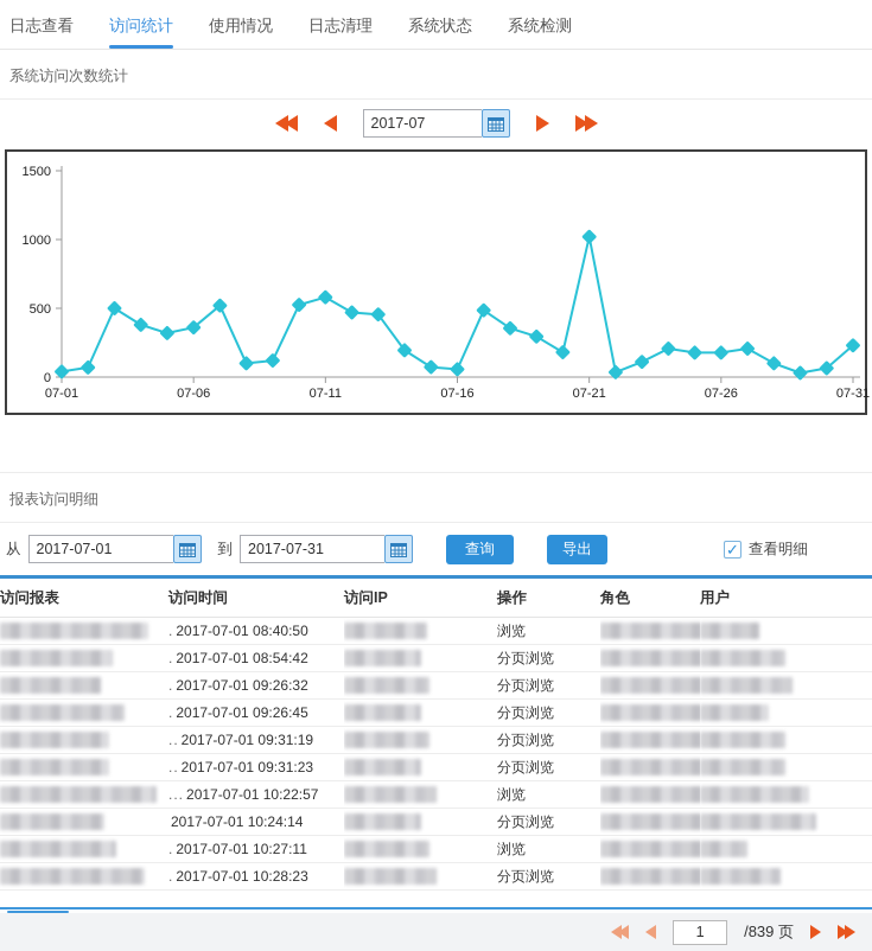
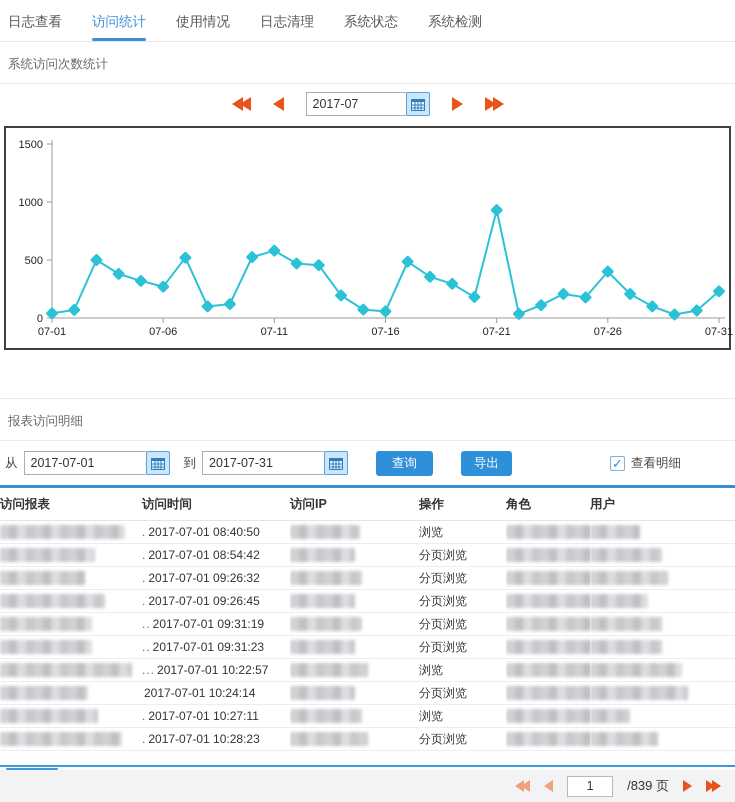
07-06: 360 -> 270
07-21: 1020 -> 930
07-26: 180 -> 400
